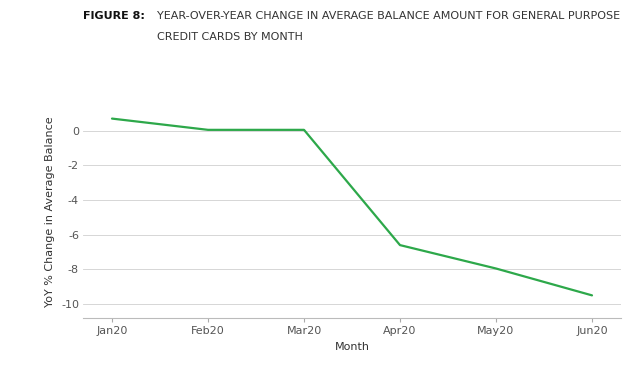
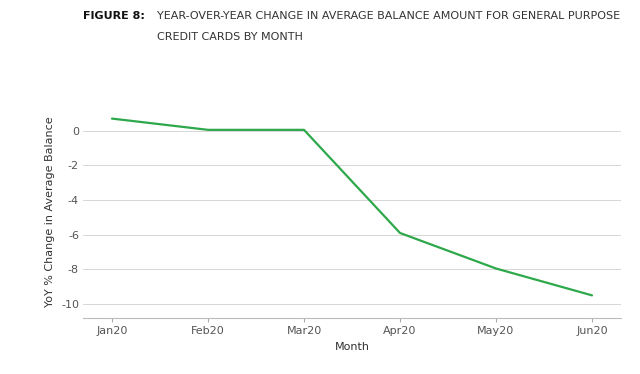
Apr20: -6.6 -> -5.9
